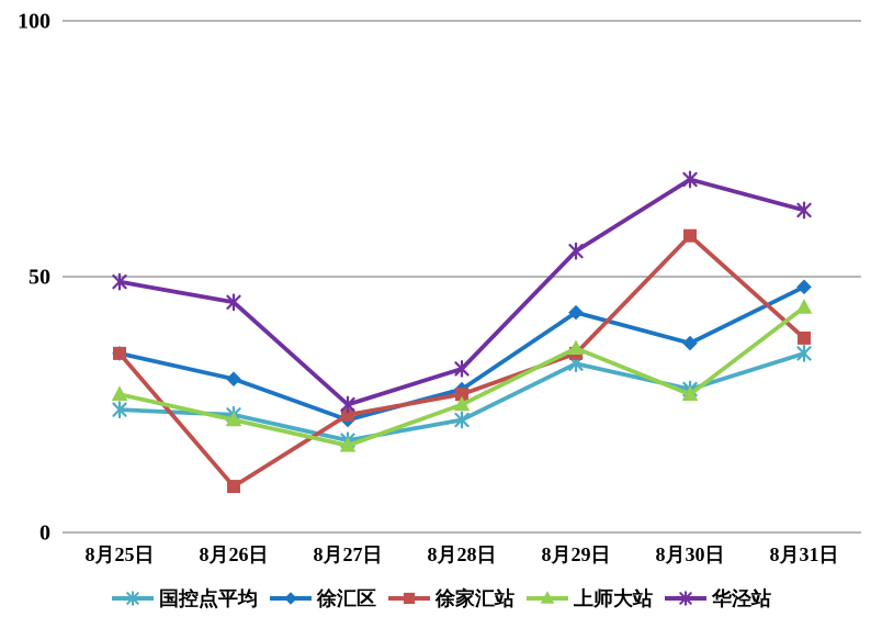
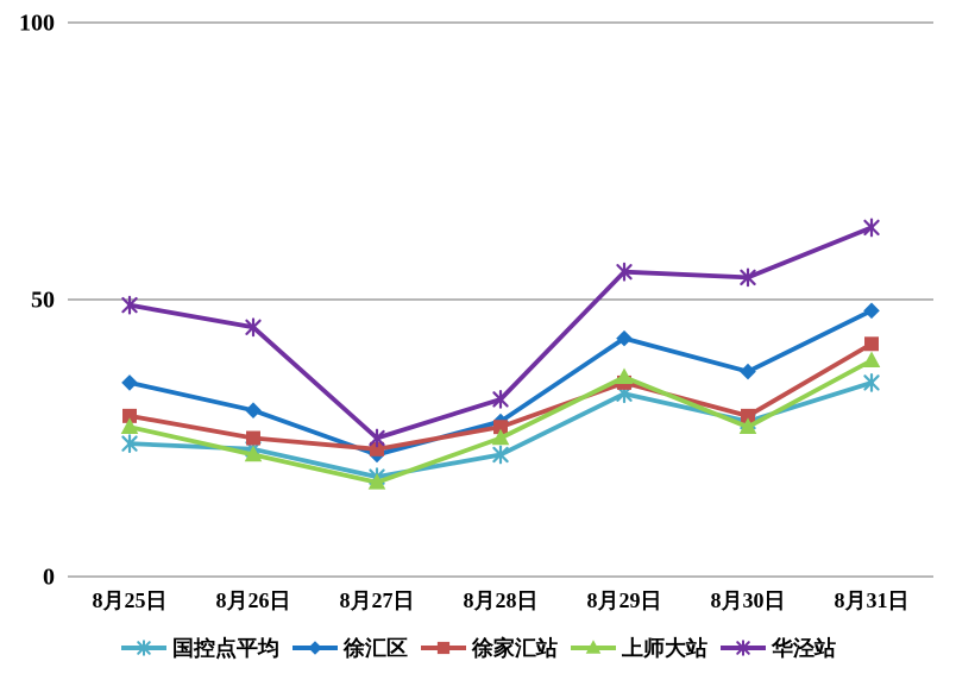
徐家汇站/8月25日: 35 -> 29
徐家汇站/8月26日: 9 -> 25
徐家汇站/8月30日: 58 -> 29
华泾站/8月30日: 69 -> 54
徐家汇站/8月31日: 38 -> 42
上师大站/8月31日: 44 -> 39
